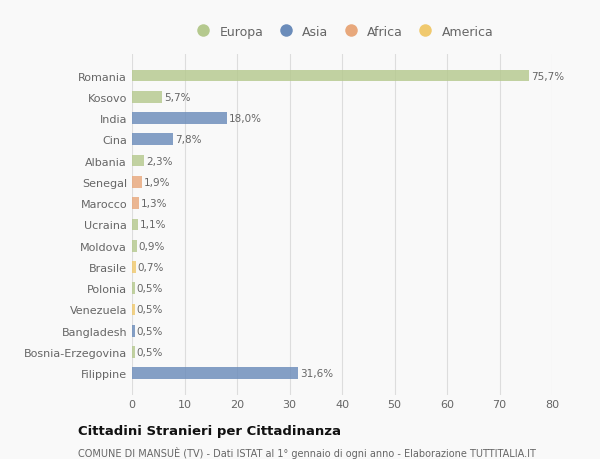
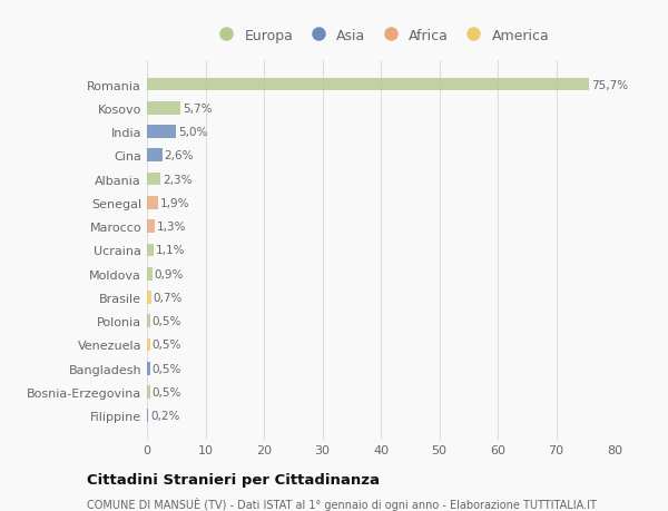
India: 18,0% -> 5,0%
Cina: 7,8% -> 2,6%
Filippine: 31,6% -> 0,2%
